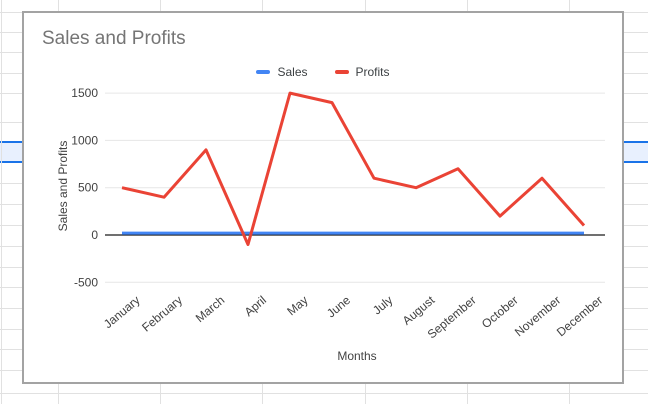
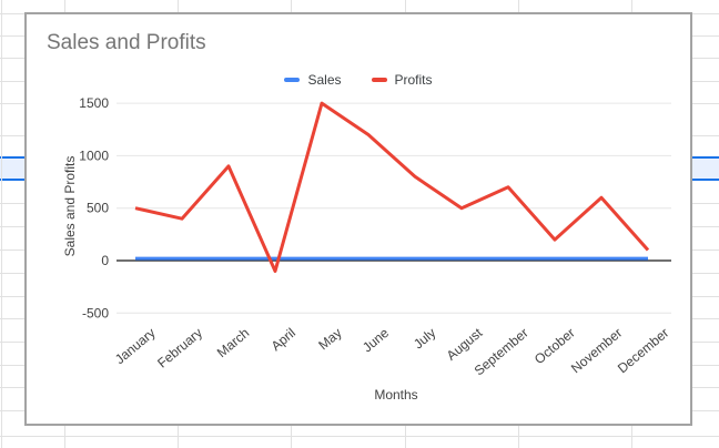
Profits/June: 1400 -> 1200
Profits/July: 600 -> 800
